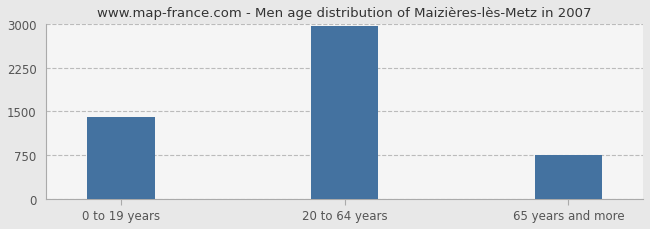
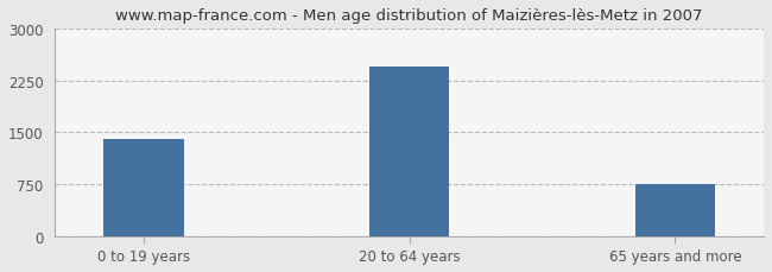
20 to 64 years: 2980 -> 2460
